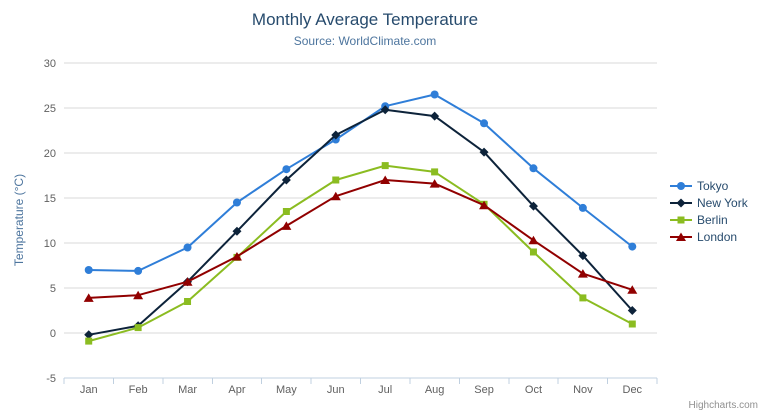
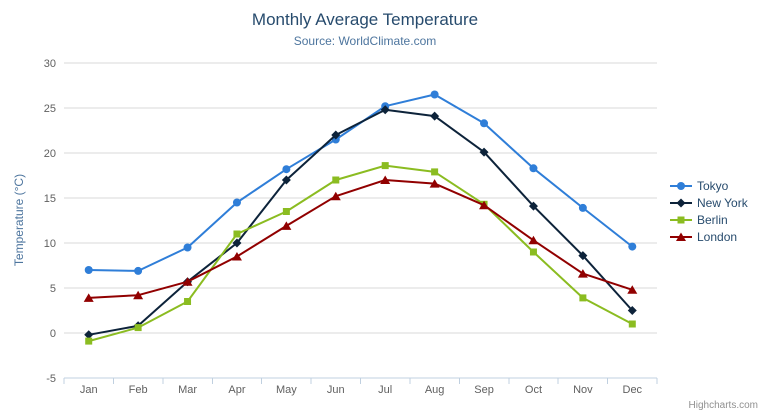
New York/Apr: 11 -> 10
Berlin/Apr: 8 -> 11
